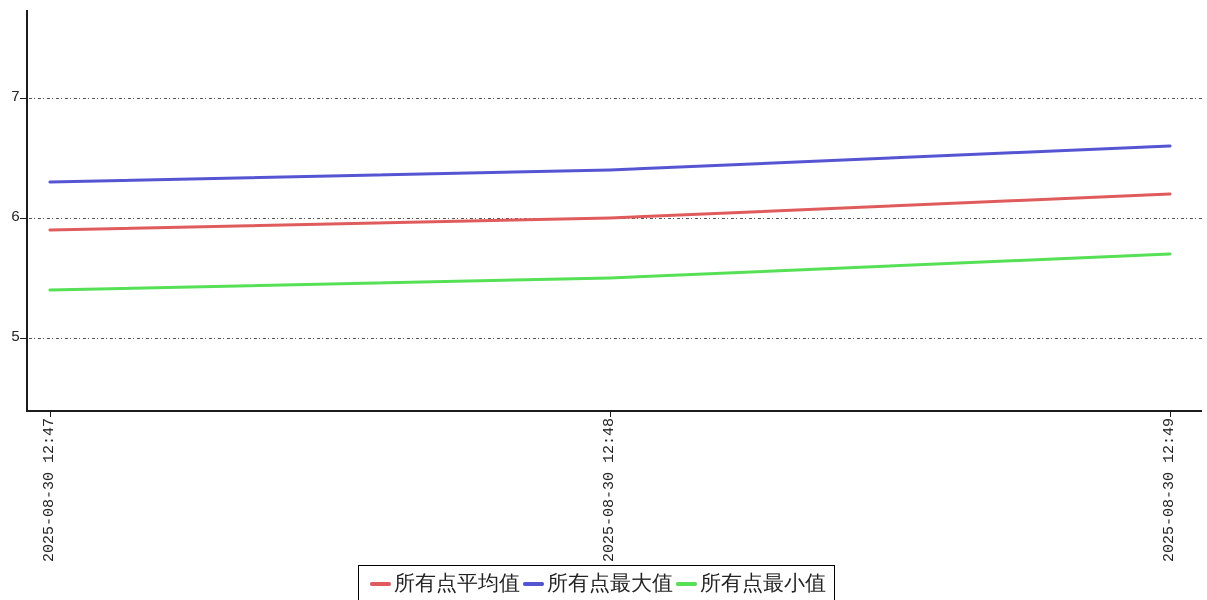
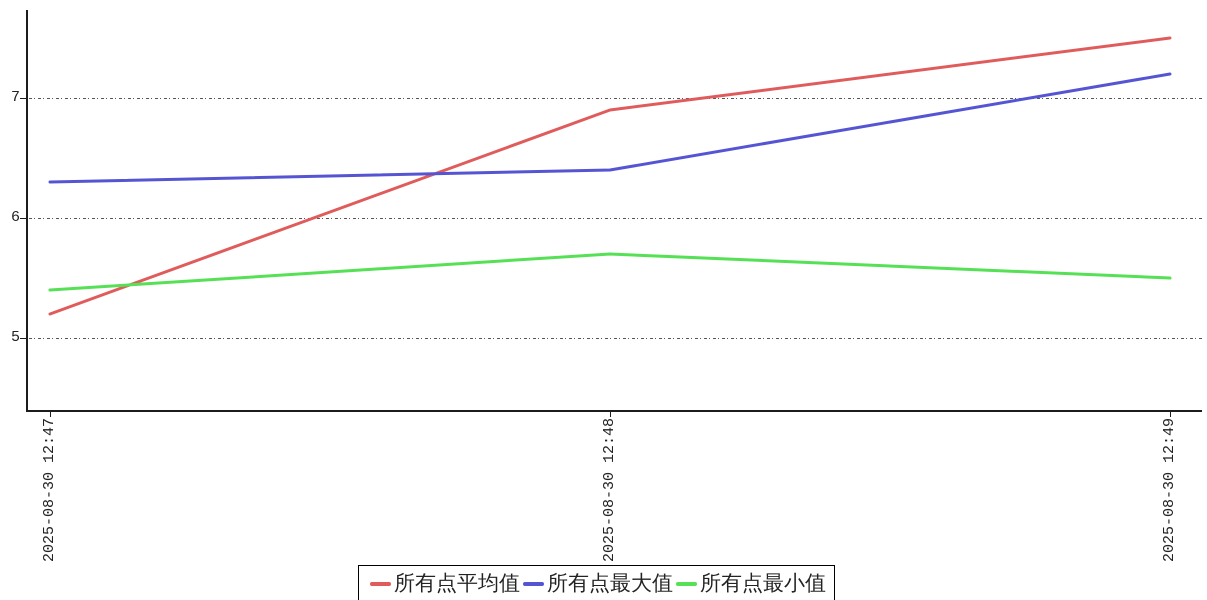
所有点平均值/2025-08-30 12:47: 5.9 -> 5.2
所有点平均值/2025-08-30 12:48: 6.0 -> 6.9
所有点最小值/2025-08-30 12:48: 5.5 -> 5.7
所有点平均值/2025-08-30 12:49: 6.2 -> 7.5
所有点最大值/2025-08-30 12:49: 6.6 -> 7.2
所有点最小值/2025-08-30 12:49: 5.7 -> 5.5
